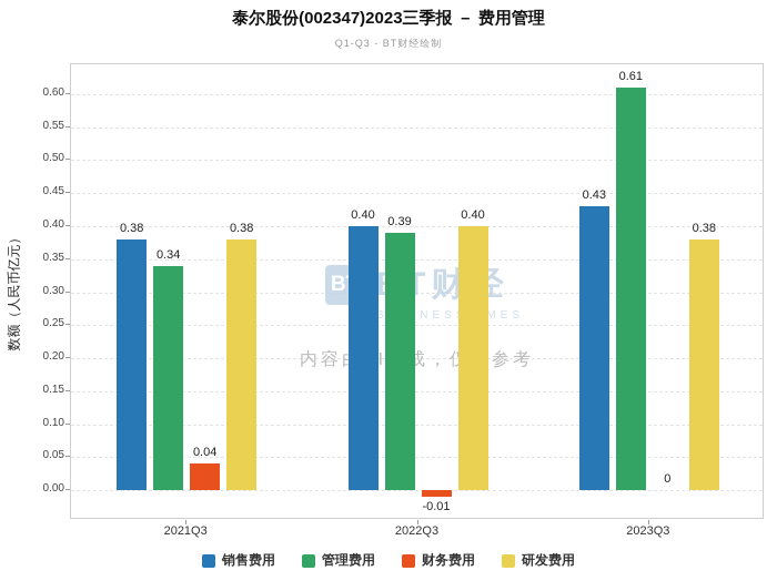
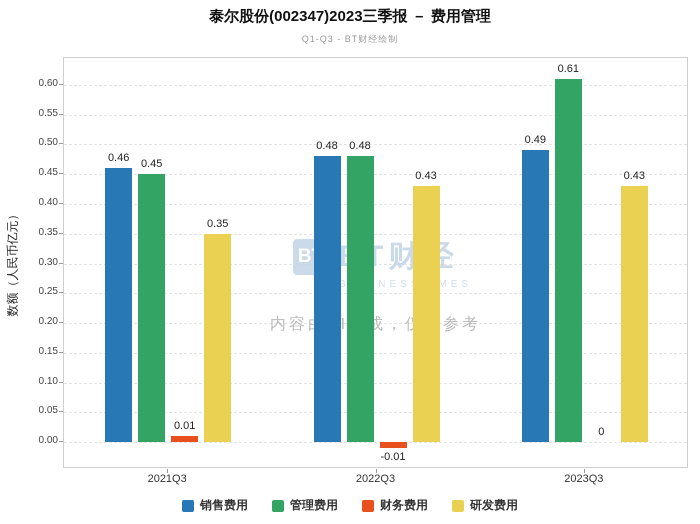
销售费用/2021Q3: 0.38 -> 0.46
管理费用/2021Q3: 0.34 -> 0.45
财务费用/2021Q3: 0.04 -> 0.01
研发费用/2021Q3: 0.38 -> 0.35
销售费用/2022Q3: 0.40 -> 0.48
管理费用/2022Q3: 0.39 -> 0.48
研发费用/2022Q3: 0.40 -> 0.43
销售费用/2023Q3: 0.43 -> 0.49
研发费用/2023Q3: 0.38 -> 0.43
